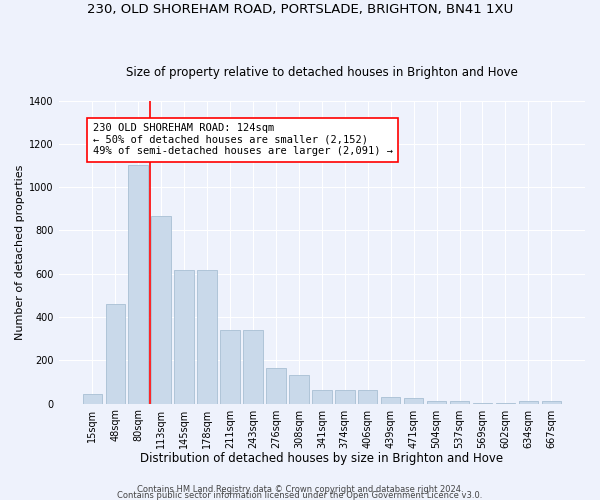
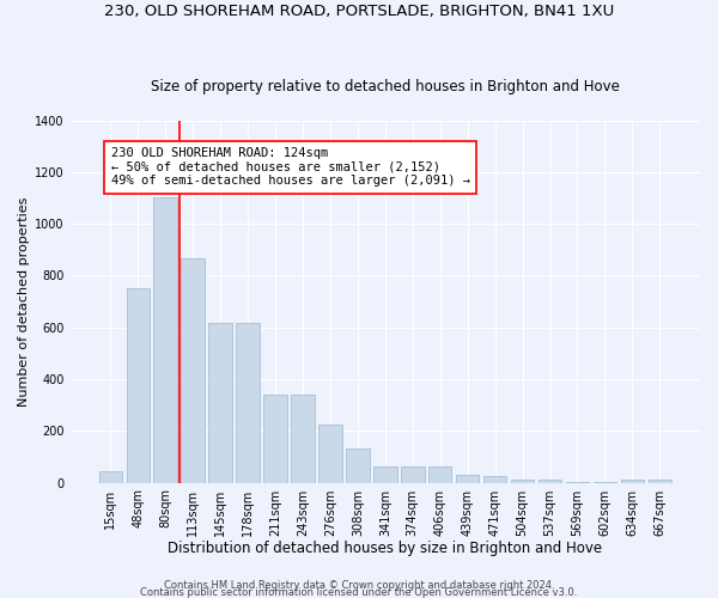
48sqm: 460 -> 750
276sqm: 165 -> 225
